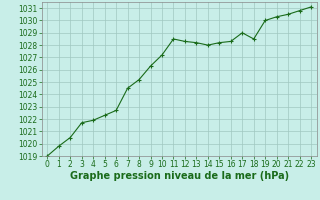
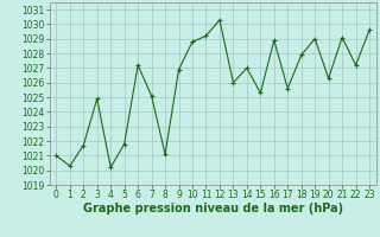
0: 1019.0 -> 1021.0
1: 1019.8 -> 1020.3
2: 1020.5 -> 1021.7
3: 1021.7 -> 1024.9
4: 1021.9 -> 1020.2
5: 1022.3 -> 1021.8
6: 1022.7 -> 1027.2
7: 1024.5 -> 1025.1
8: 1025.2 -> 1021.1
9: 1026.3 -> 1026.9
10: 1027.2 -> 1028.8
11: 1028.5 -> 1029.2
12: 1028.3 -> 1030.3
13: 1028.2 -> 1026.0
14: 1028.0 -> 1027.0
15: 1028.2 -> 1025.3
16: 1028.3 -> 1028.9
17: 1029.0 -> 1025.6
18: 1028.5 -> 1027.9
19: 1030.0 -> 1029.0
20: 1030.3 -> 1026.3
21: 1030.5 -> 1029.1
22: 1030.8 -> 1027.2
23: 1031.1 -> 1029.6
